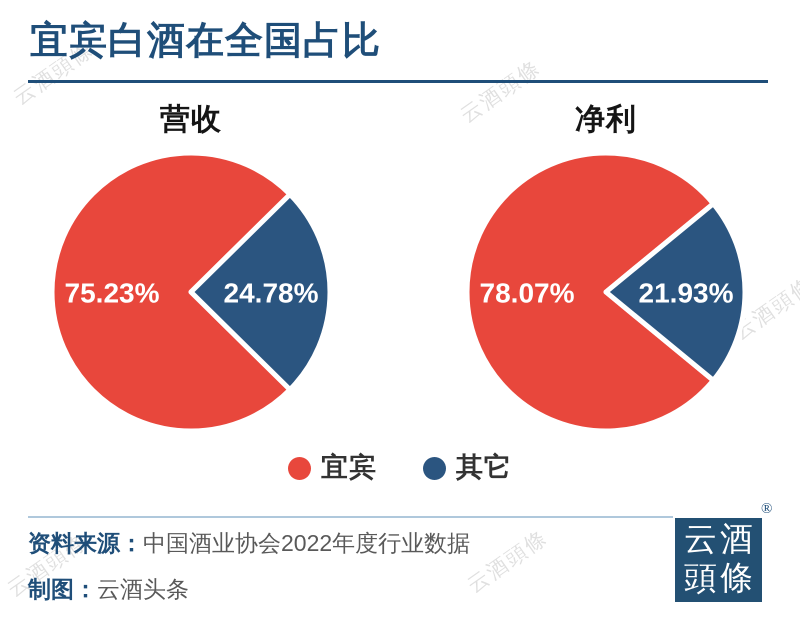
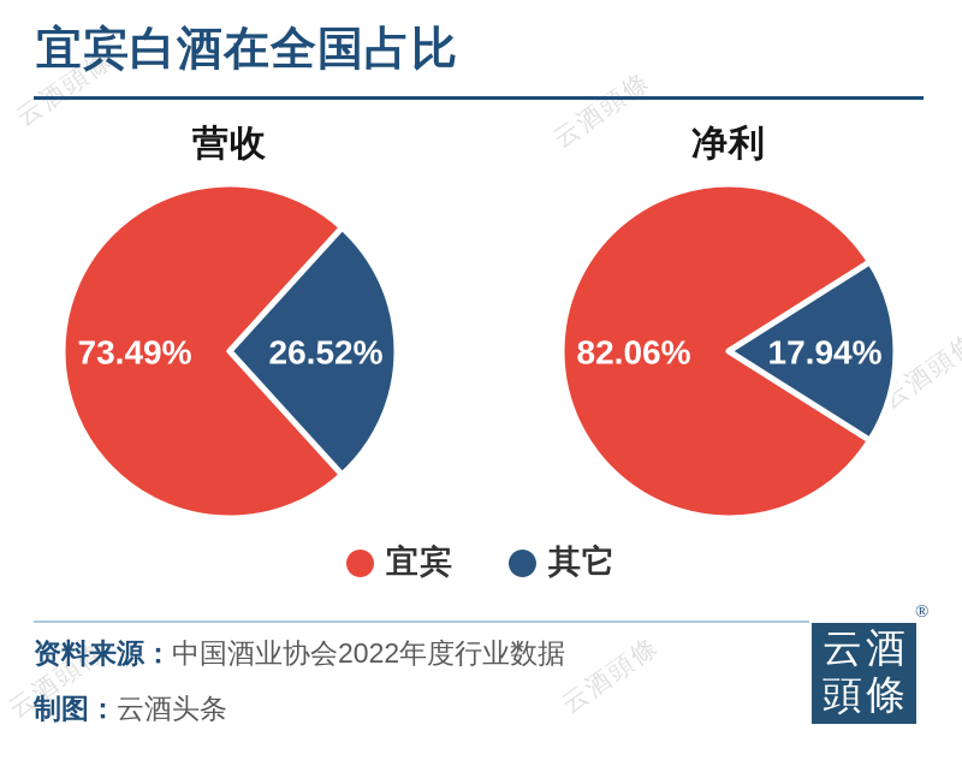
营收/宜宾: 75.23% -> 73.49%
营收/其它: 24.78% -> 26.52%
净利/宜宾: 78.07% -> 82.06%
净利/其它: 21.93% -> 17.94%
